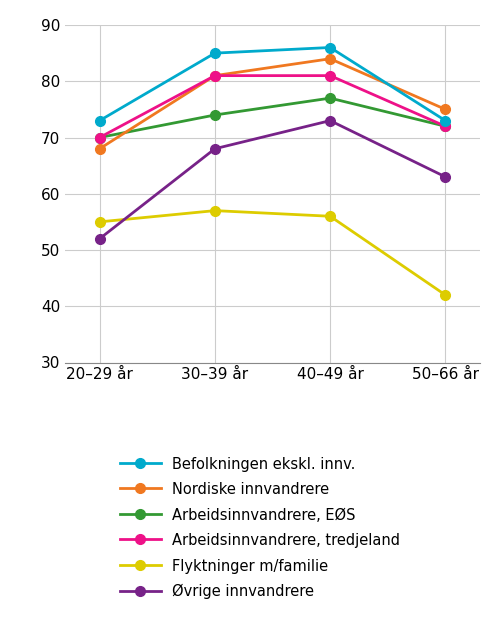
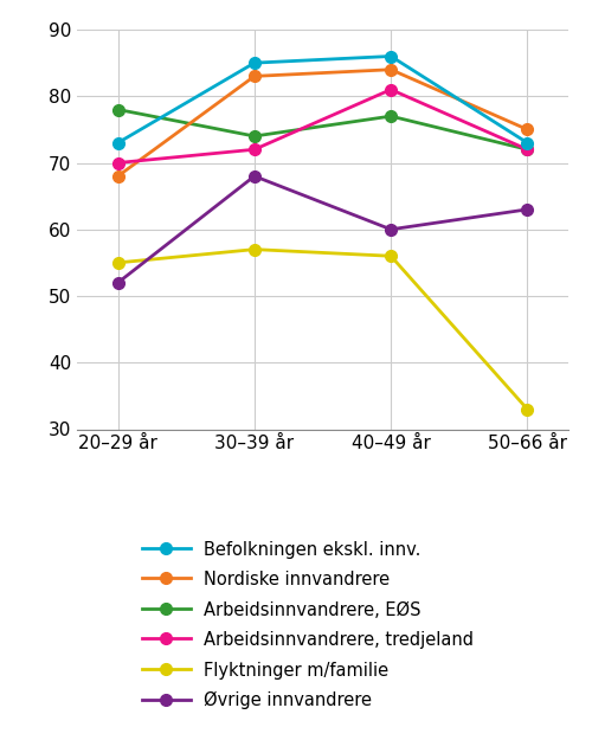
Arbeidsinnvandrere, EØS/20–29 år: 70 -> 78
Nordiske innvandrere/30–39 år: 81 -> 83
Arbeidsinnvandrere, tredjeland/30–39 år: 81 -> 72
Øvrige innvandrere/40–49 år: 73 -> 60
Flyktninger m/familie/50–66 år: 42 -> 33
